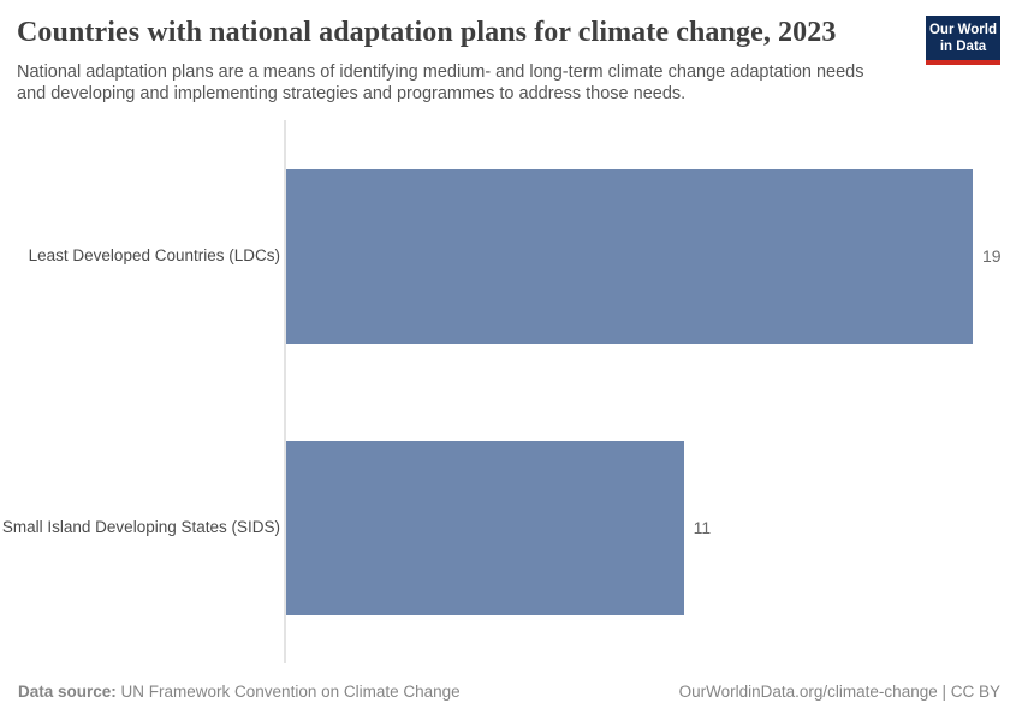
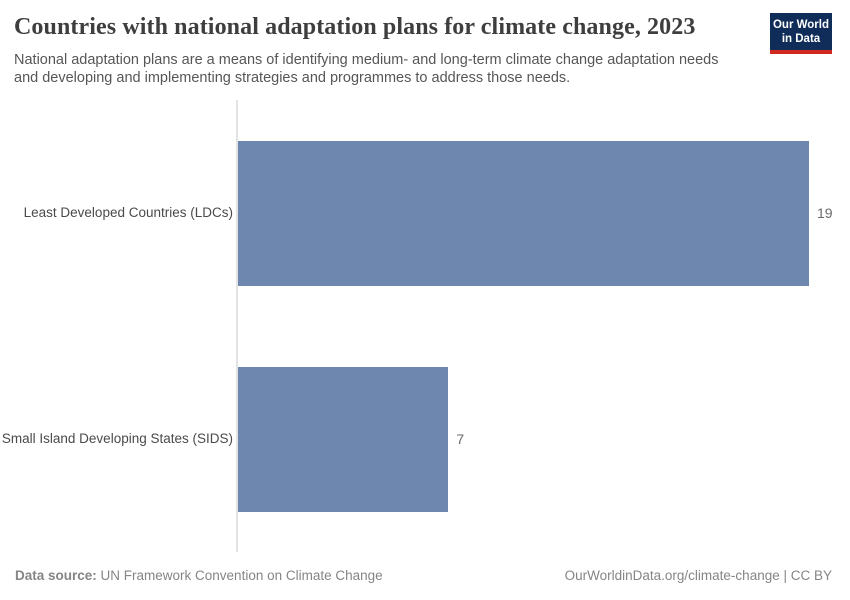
Small Island Developing States (SIDS): 11 -> 7
